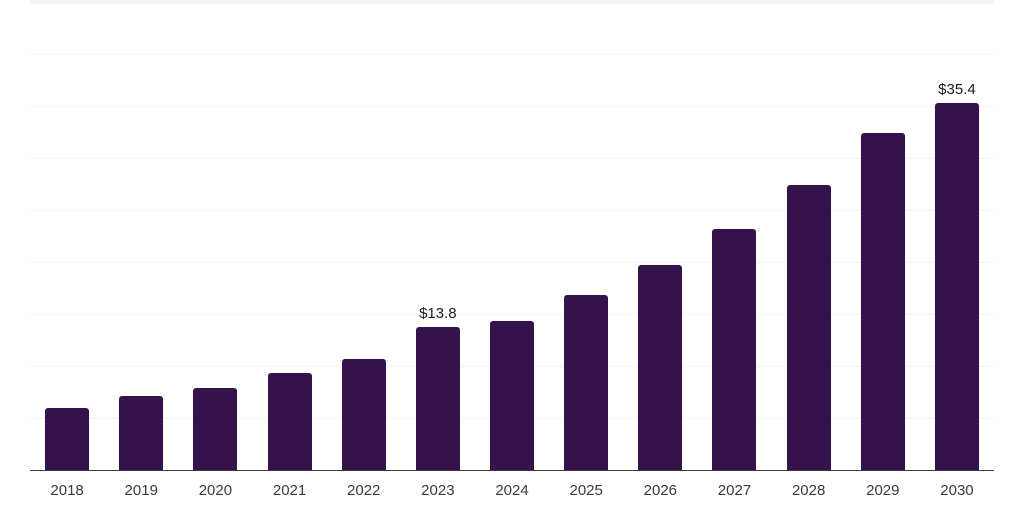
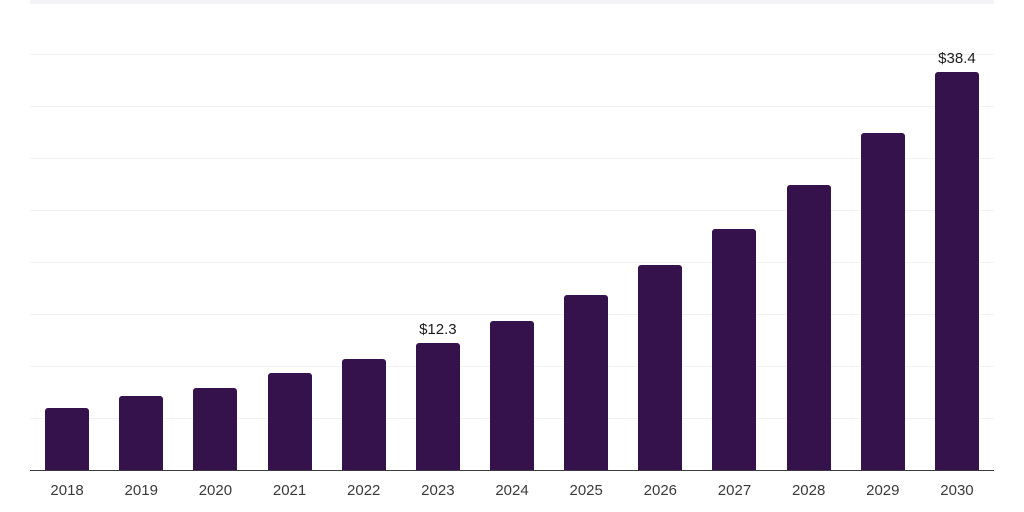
2023: $13.8 -> $12.3
2030: $35.4 -> $38.4
